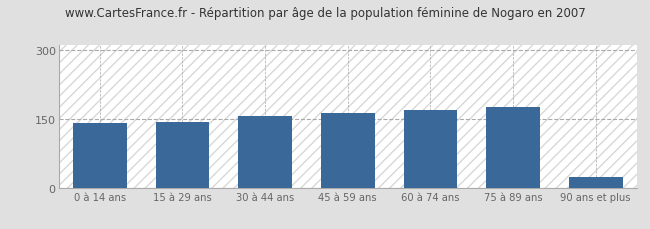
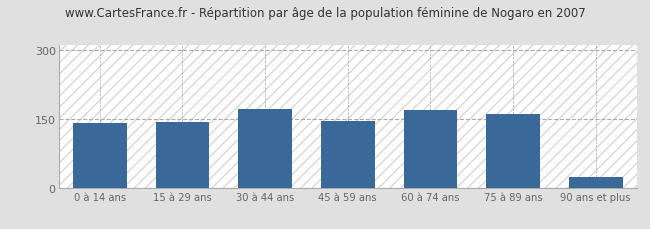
30 à 44 ans: 155 -> 170
45 à 59 ans: 163 -> 145
75 à 89 ans: 175 -> 160
